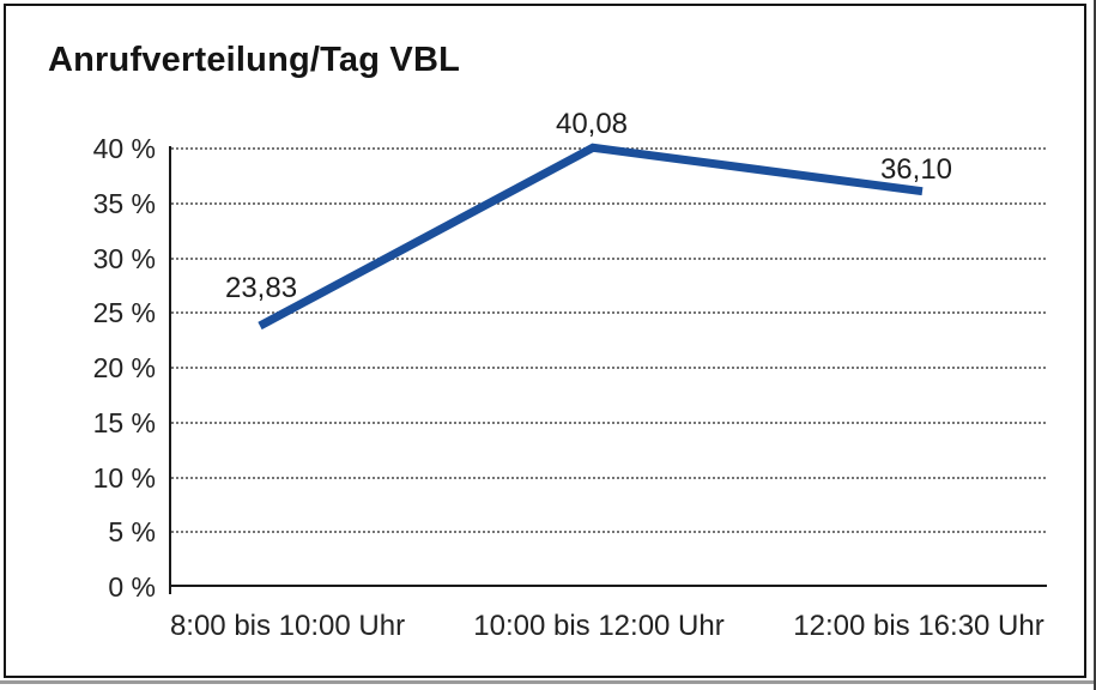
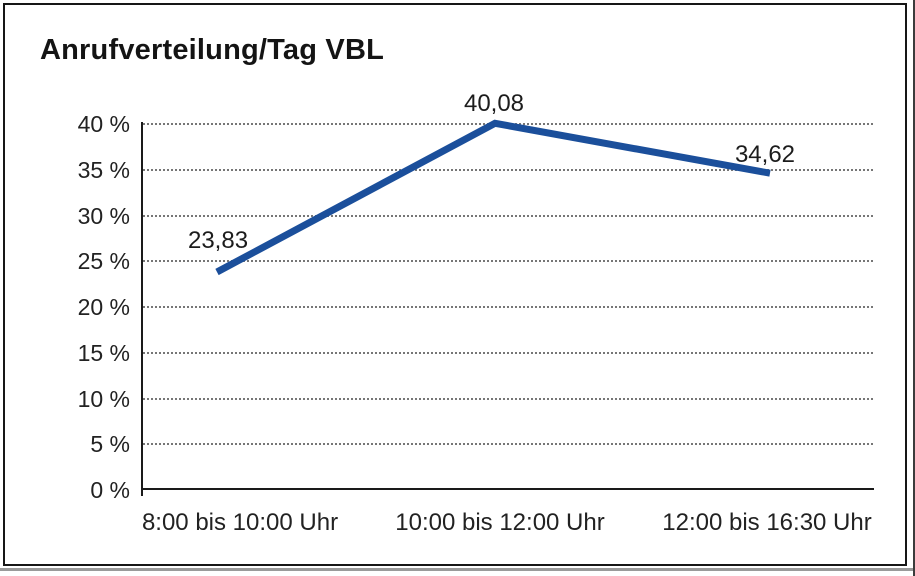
12:00 bis 16:30 Uhr: 36,10 -> 34,62
